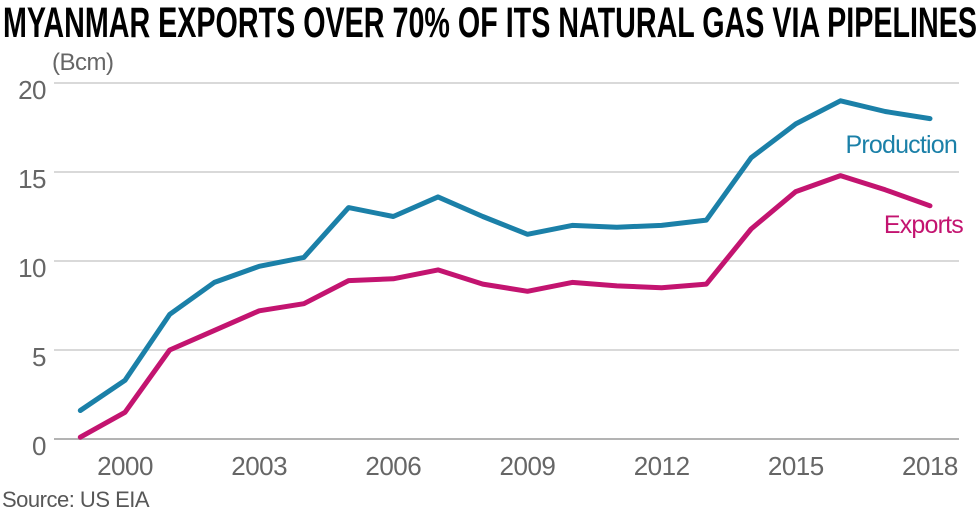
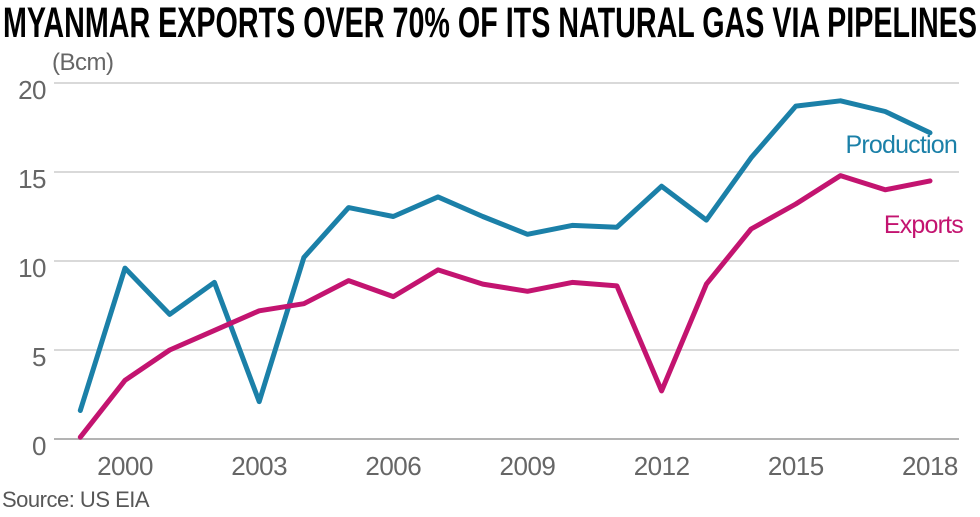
Production/2000: 3.3 -> 9.6
Exports/2000: 1.5 -> 3.3
Production/2003: 9.7 -> 2.1
Exports/2006: 9.0 -> 8.0
Production/2012: 12.0 -> 14.2
Exports/2012: 8.5 -> 2.7
Production/2015: 17.7 -> 18.7
Exports/2015: 13.9 -> 13.2
Production/2018: 18.0 -> 17.2
Exports/2018: 13.1 -> 14.5
